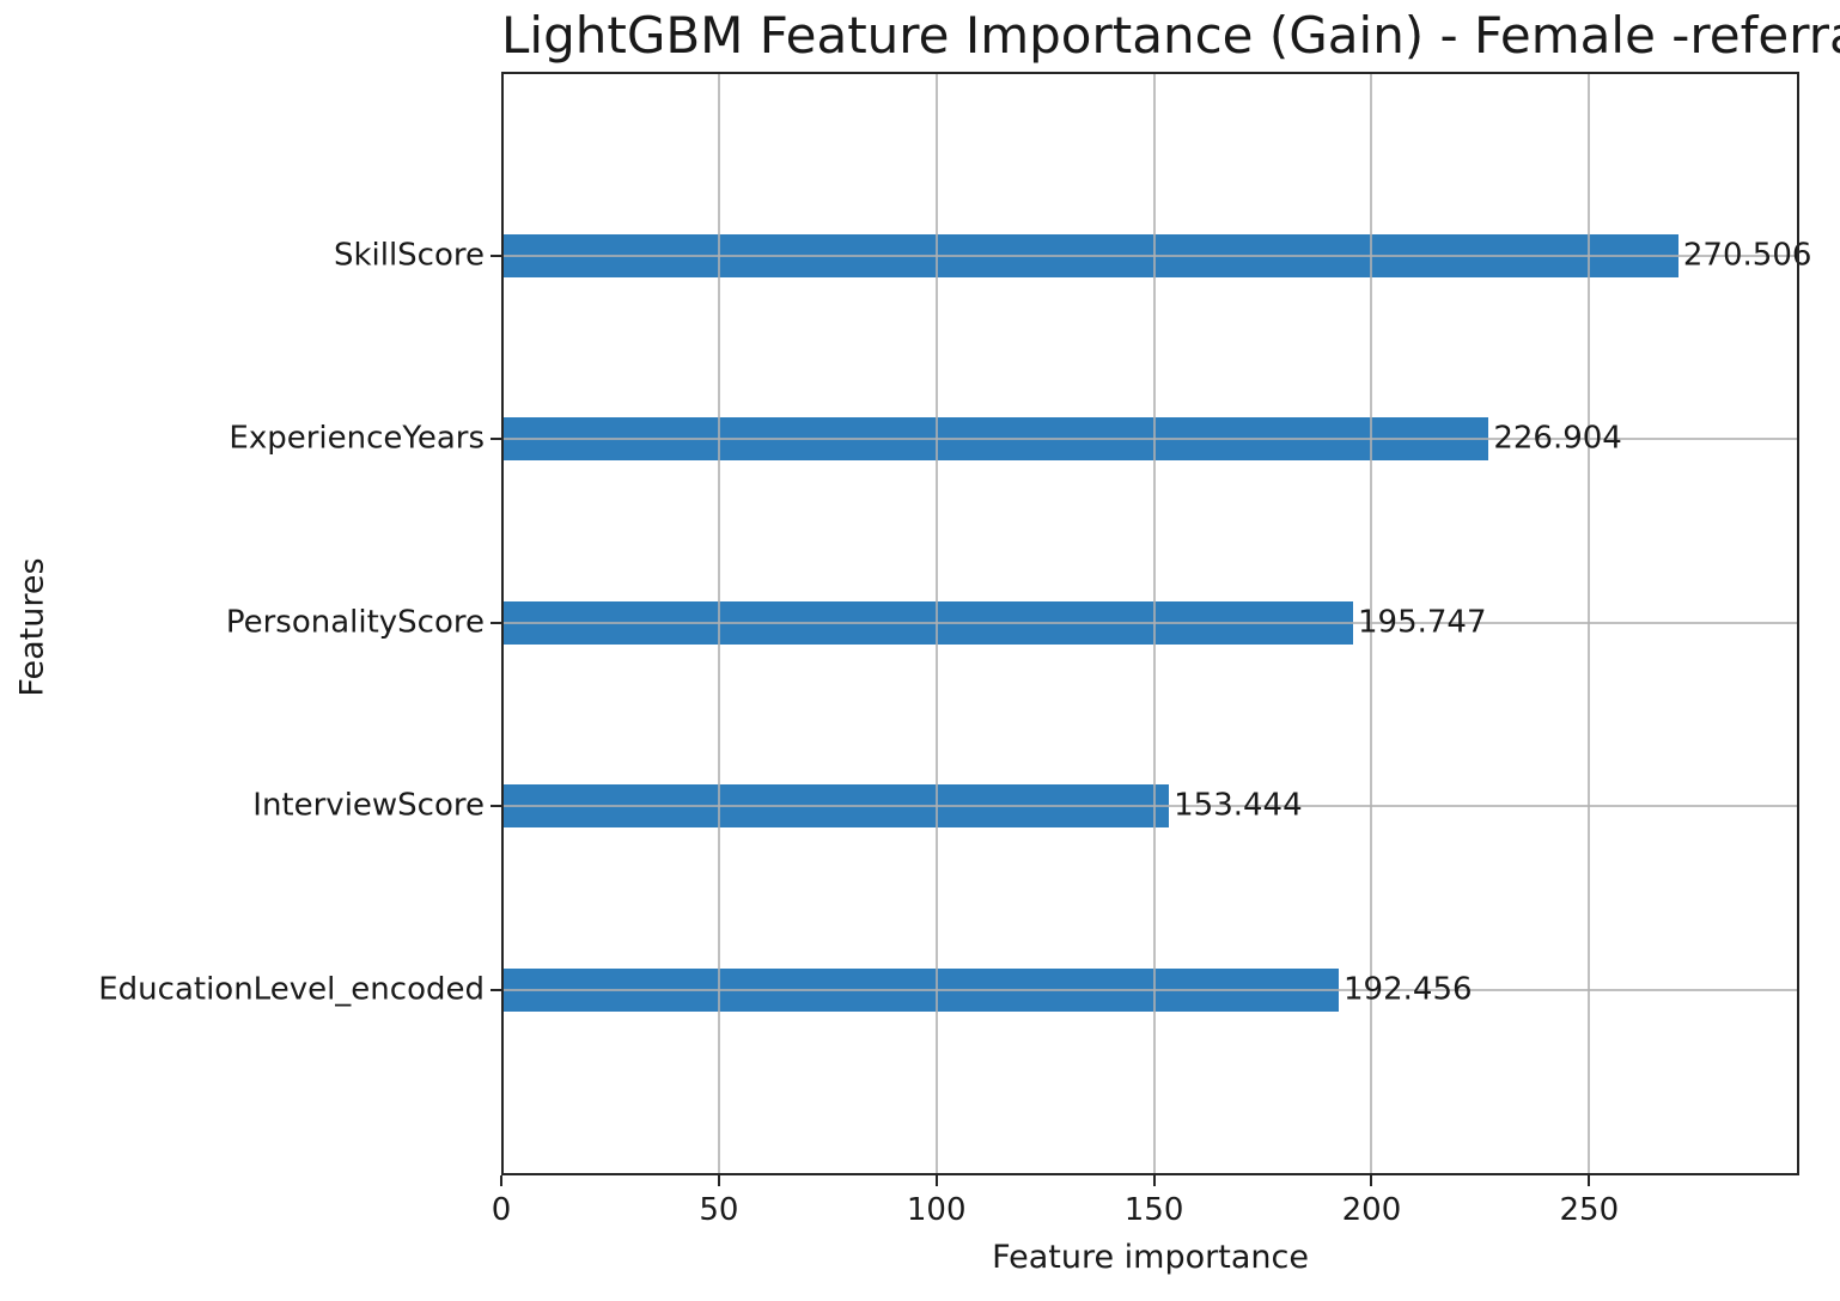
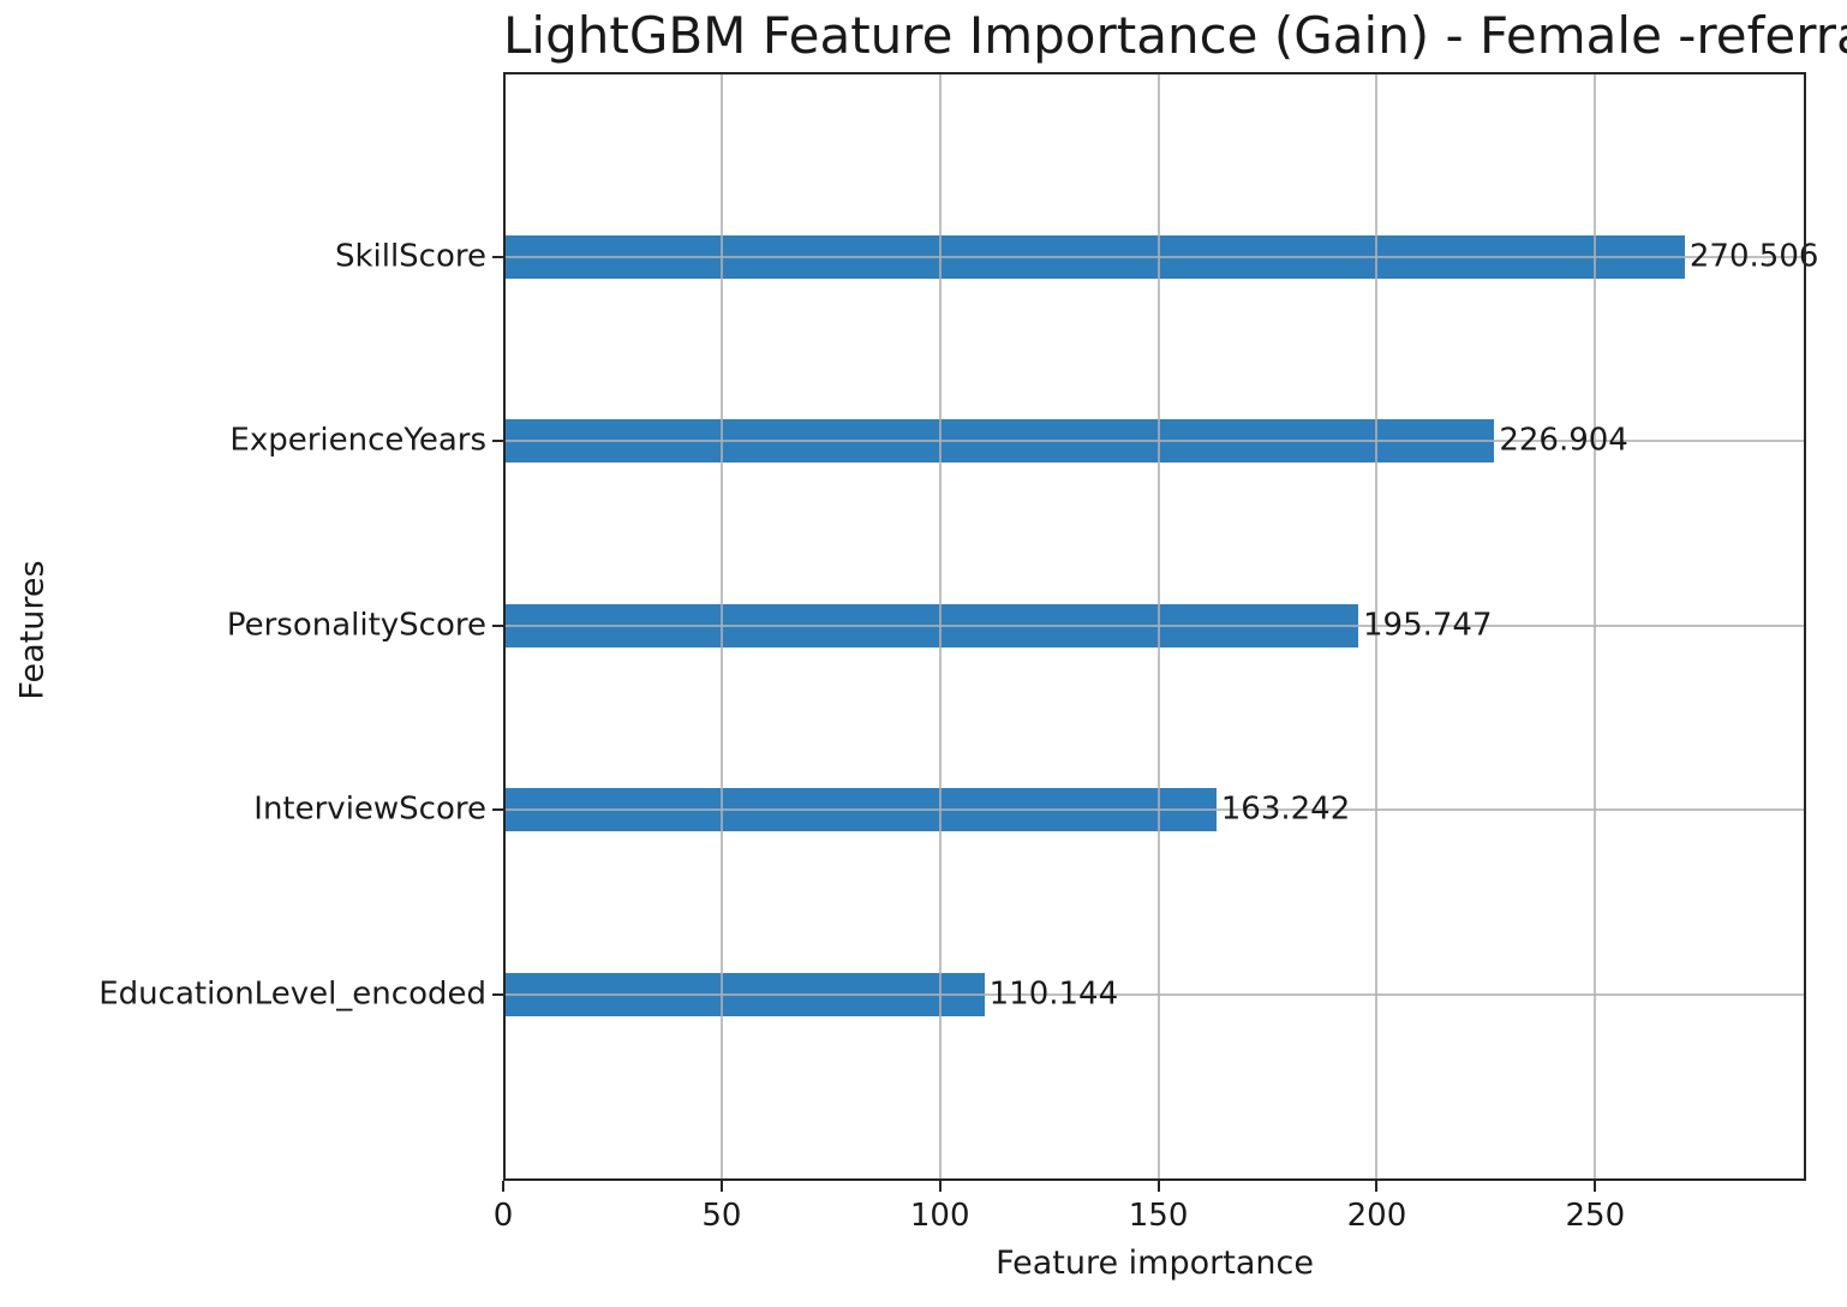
InterviewScore: 153.444 -> 163.242
EducationLevel_encoded: 192.456 -> 110.144
